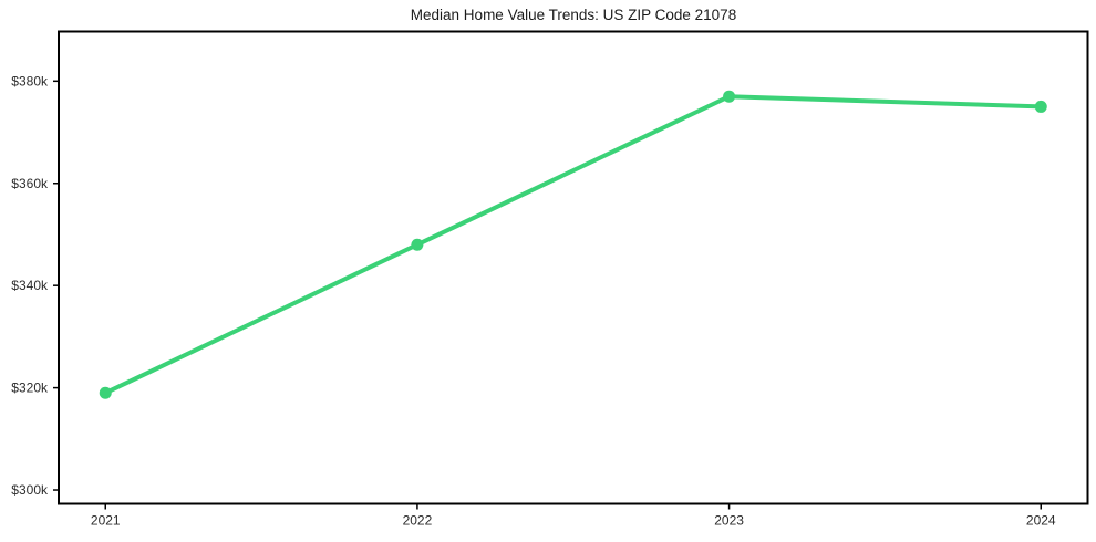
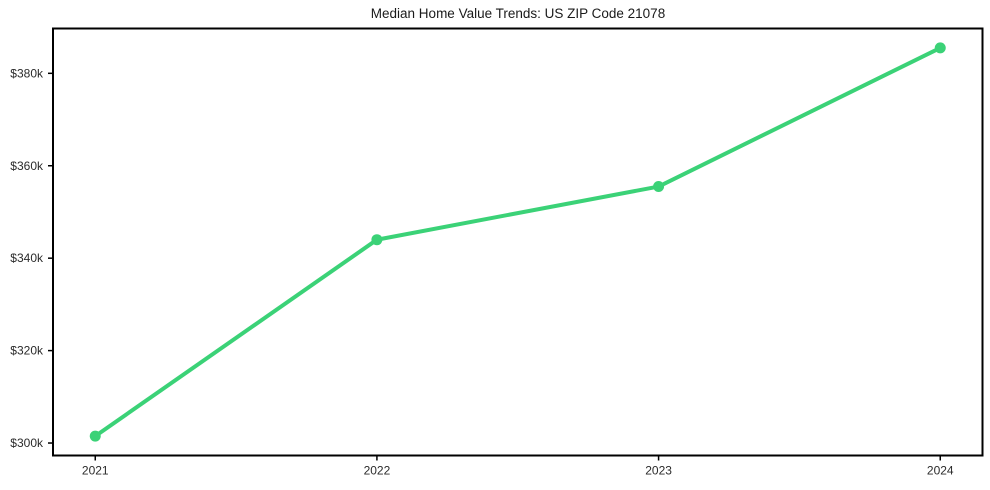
2021: $319k -> $302k
2022: $348k -> $344k
2023: $377k -> $356k
2024: $375k -> $386k
